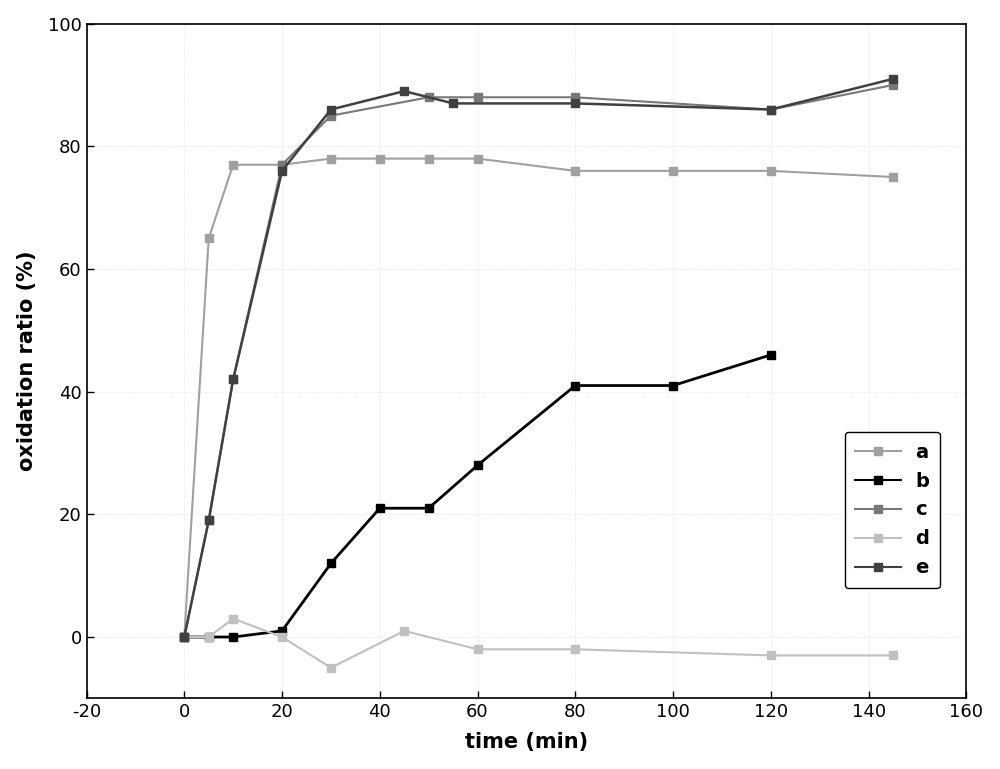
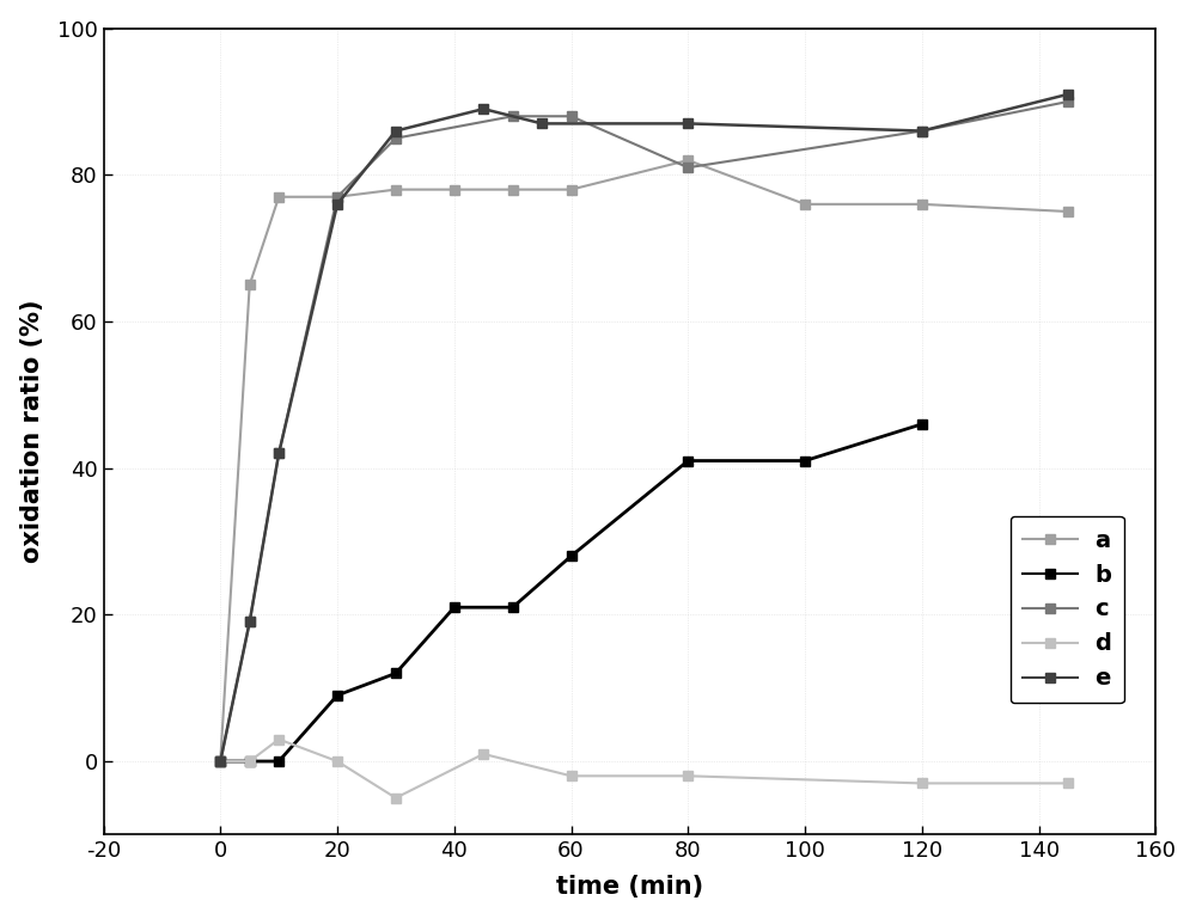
b/20: 1 -> 9
a/80: 76 -> 82
c/80: 88 -> 81
